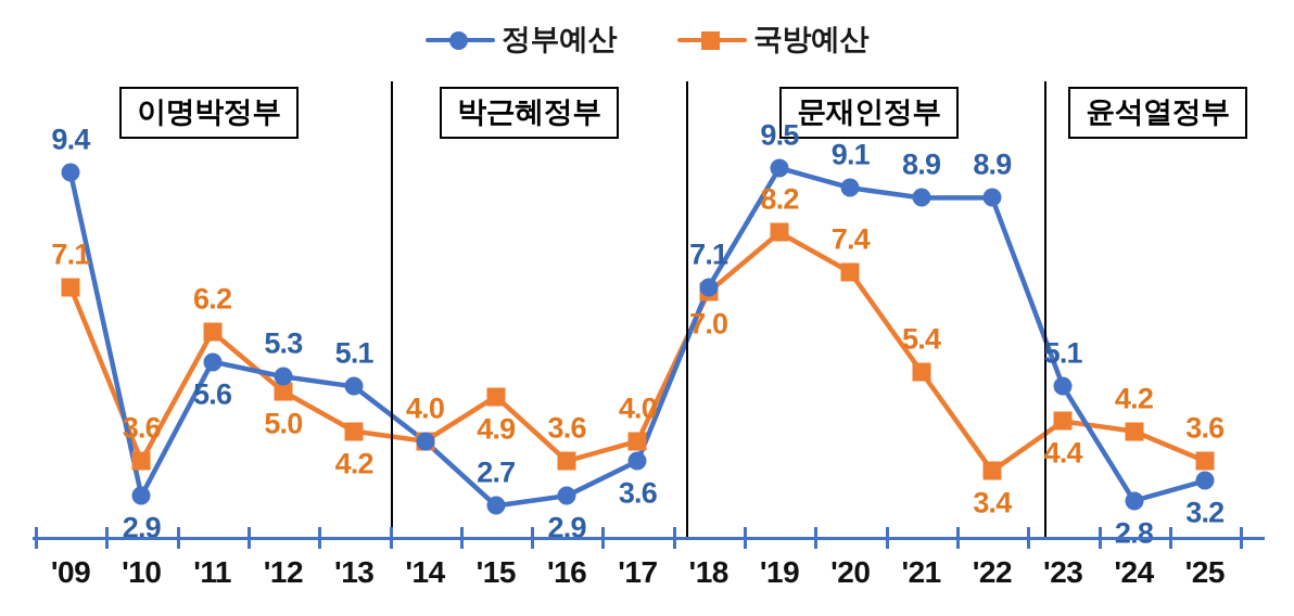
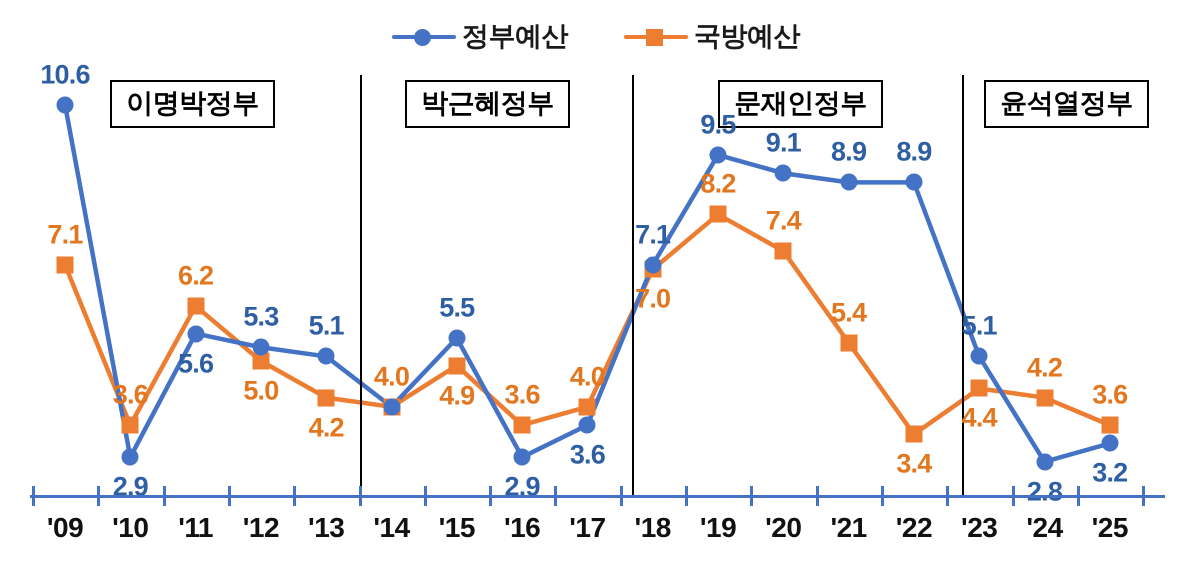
정부예산/'09: 9.4 -> 10.6
정부예산/'15: 2.7 -> 5.5
